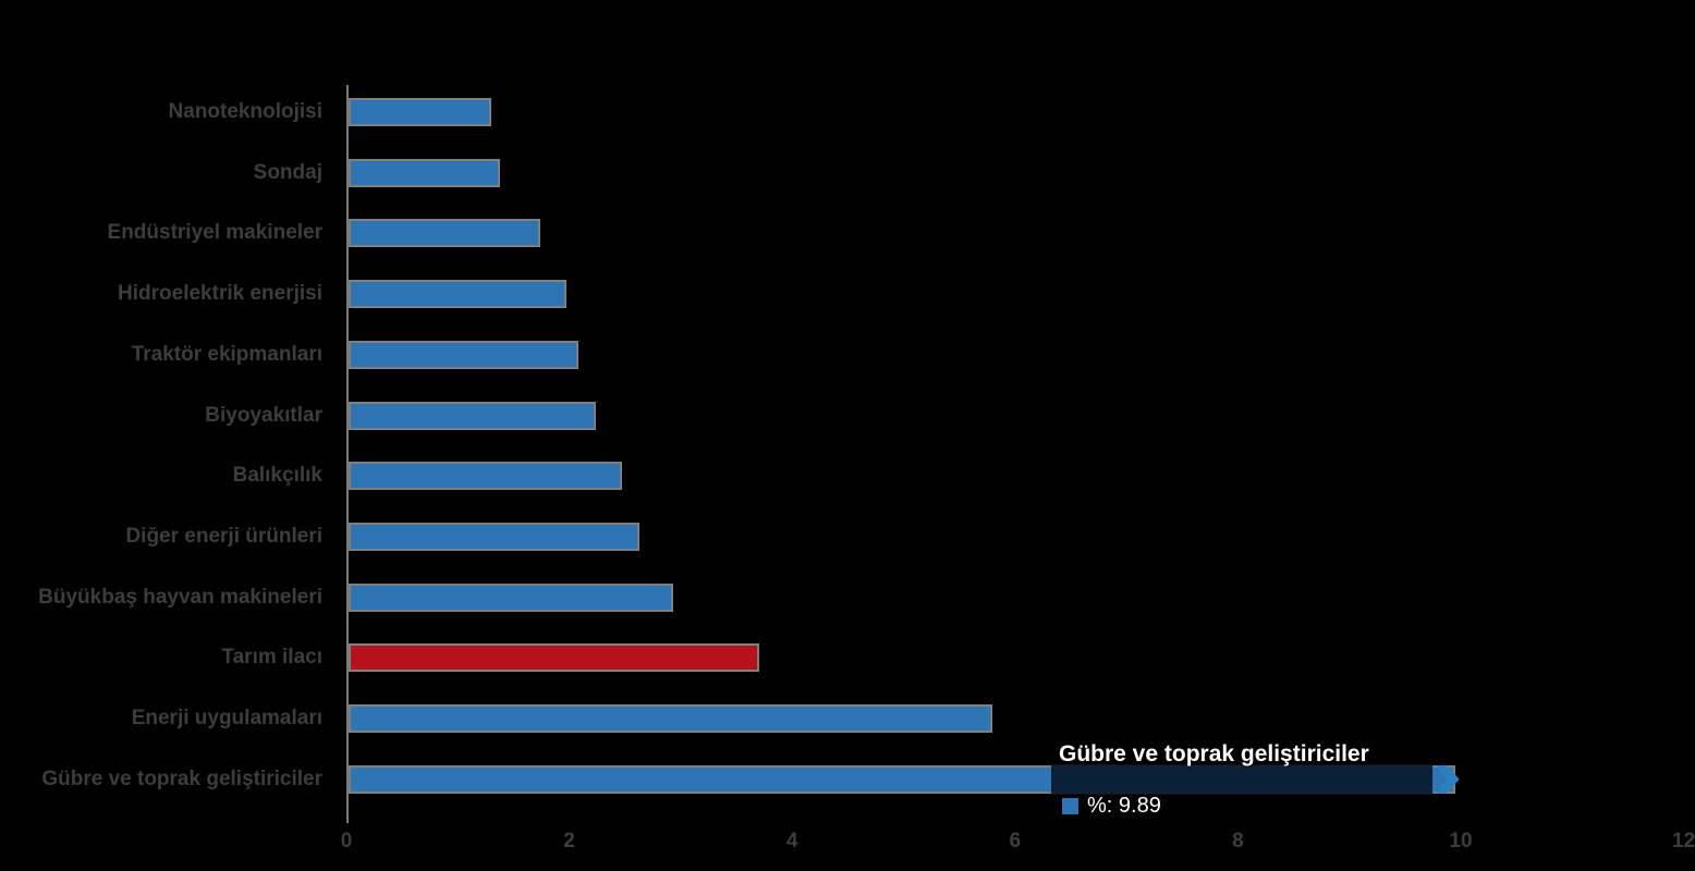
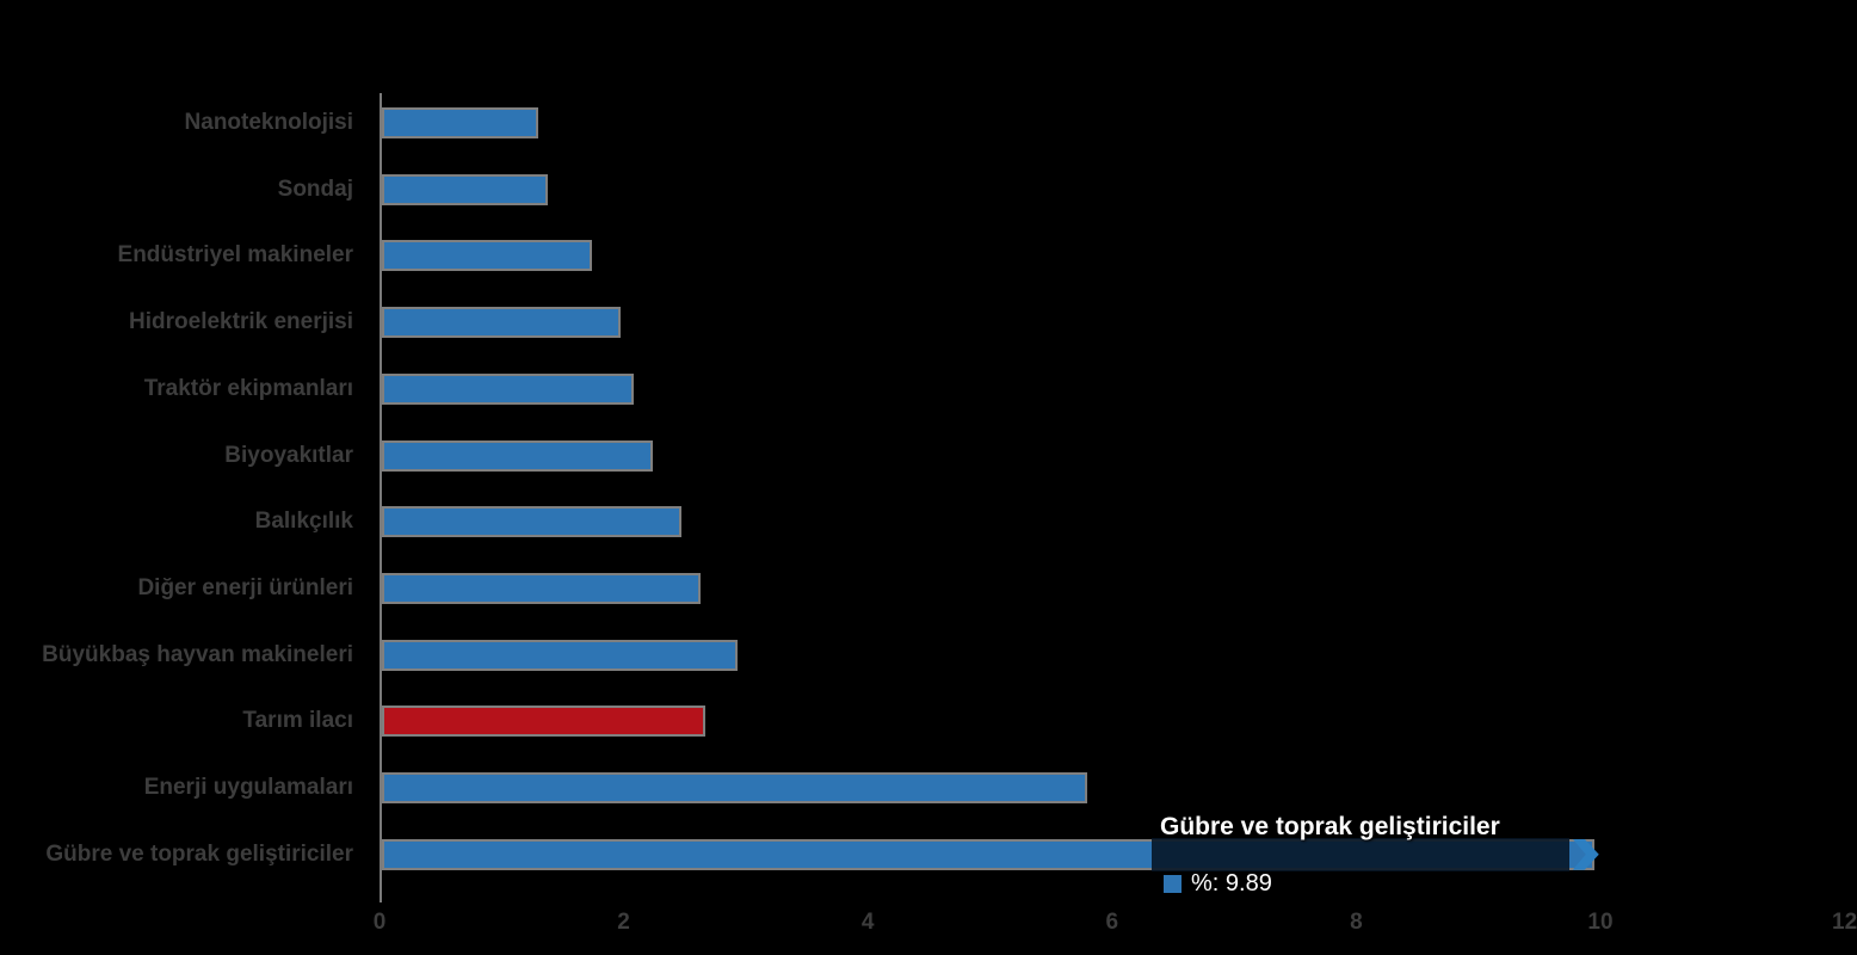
Tarım ilacı: 3.65 -> 2.61
